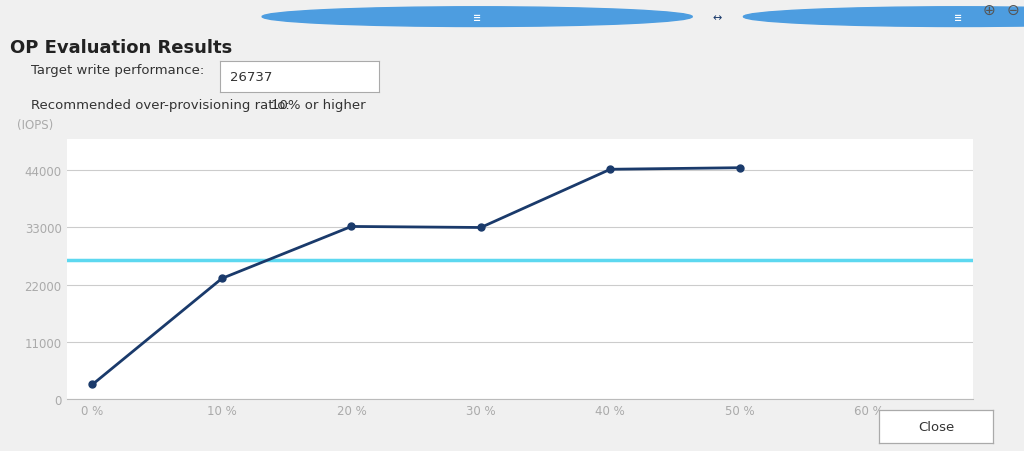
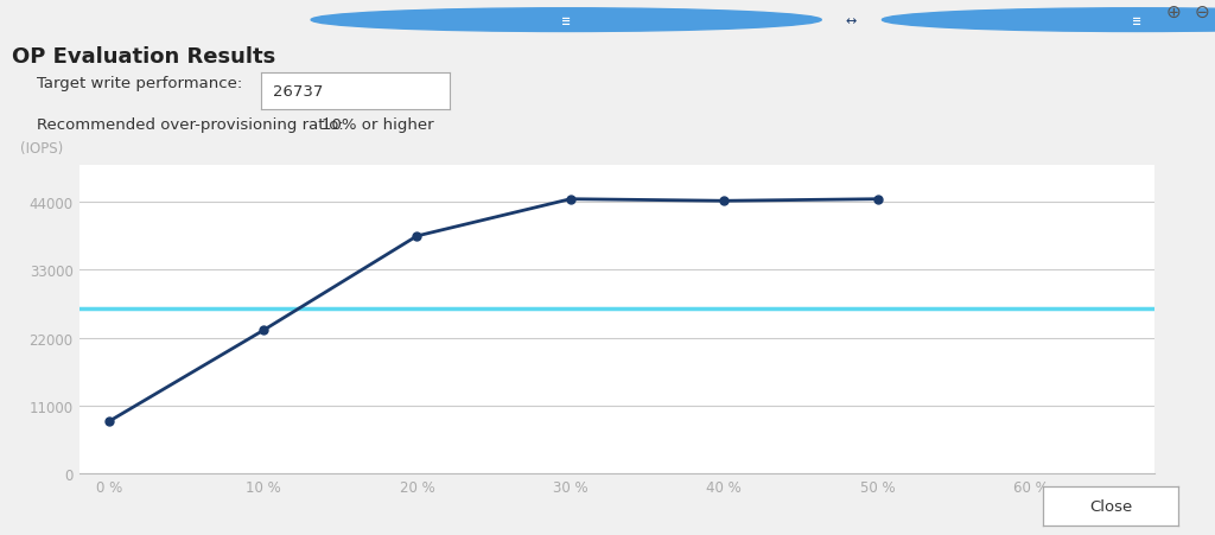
0 %: 2800 -> 8500
20 %: 33200 -> 38500
30 %: 33000 -> 44500
